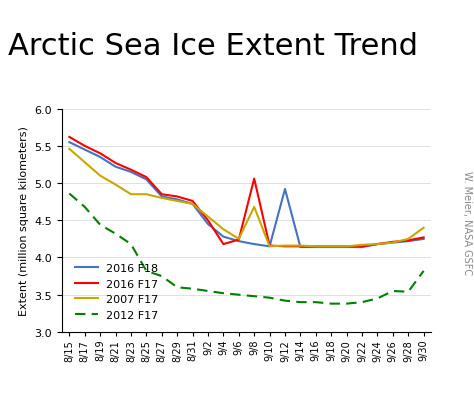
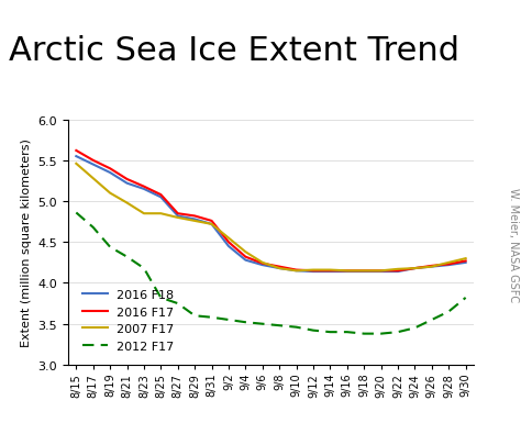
2016 F17/9/4: 4.18 -> 4.32
2016 F17/9/8: 5.06 -> 4.20
2007 F17/9/8: 4.68 -> 4.18
2016 F18/9/12: 4.92 -> 4.14
2012 F17/9/28: 3.54 -> 3.65
2007 F17/9/30: 4.40 -> 4.30
